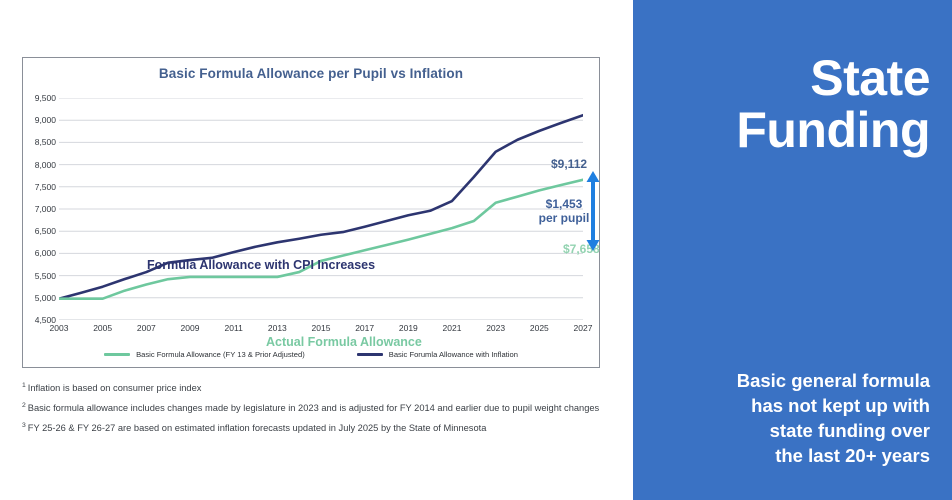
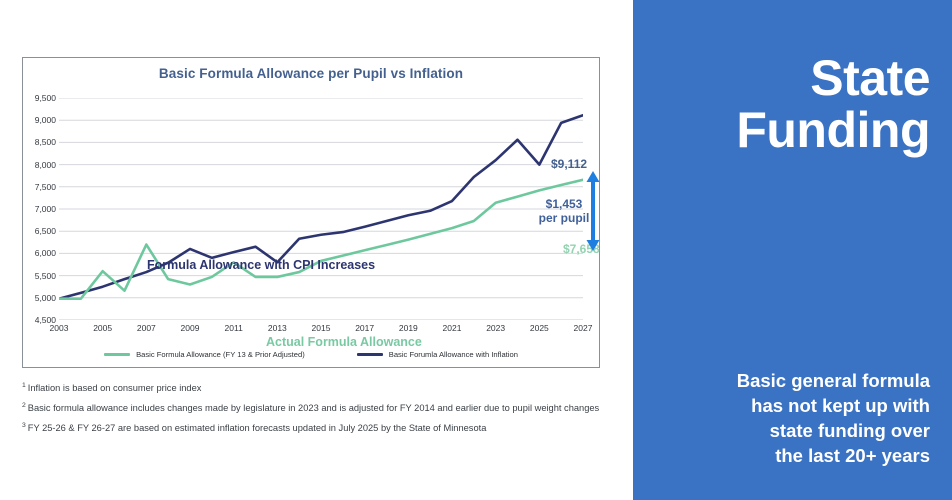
Basic Formula Allowance (FY 13 & Prior Adjusted)/2005: 5000 -> 5600
Basic Formula Allowance (FY 13 & Prior Adjusted)/2007: 5300 -> 6200
Basic Formula Allowance (FY 13 & Prior Adjusted)/2009: 5500 -> 5300
Basic Forumla Allowance with Inflation/2009: 5800 -> 6100
Basic Formula Allowance (FY 13 & Prior Adjusted)/2011: 5500 -> 5800
Basic Forumla Allowance with Inflation/2013: 6200 -> 5800
Basic Forumla Allowance with Inflation/2023: 8300 -> 8100
Basic Forumla Allowance with Inflation/2025: 8800 -> 8000
